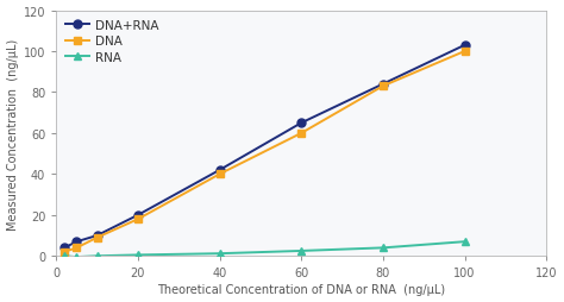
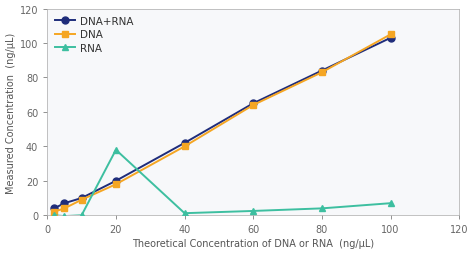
RNA/20: 0 -> 38
DNA/60: 60 -> 64
DNA/100: 100 -> 105
